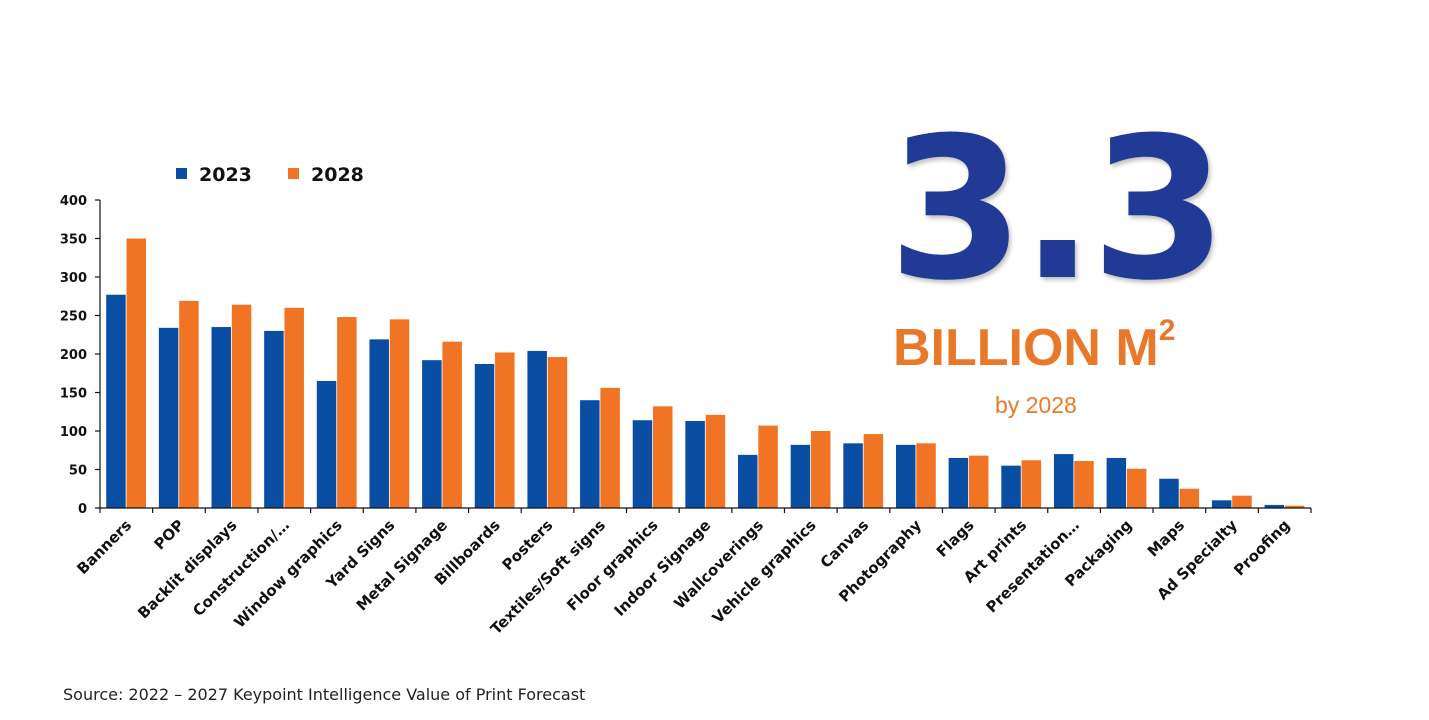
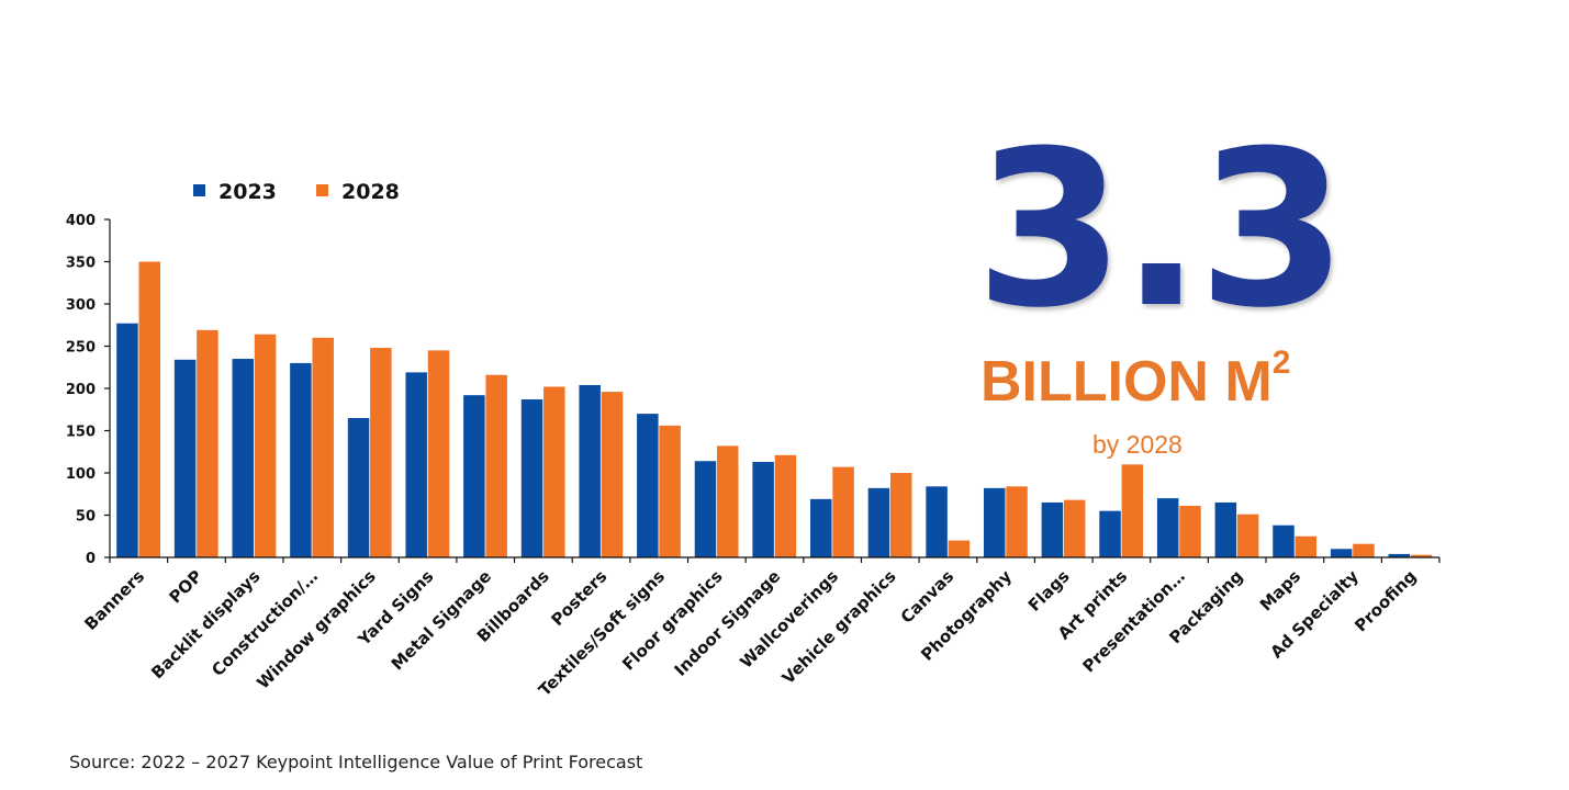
2023/Textiles/Soft signs: 140 -> 170
2028/Canvas: 100 -> 20
2028/Art prints: 60 -> 110
